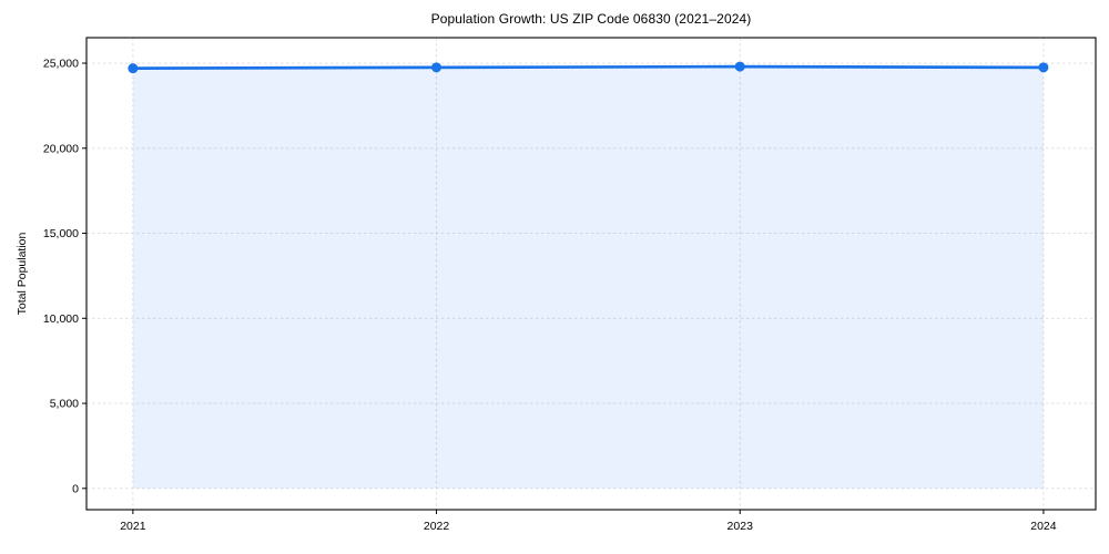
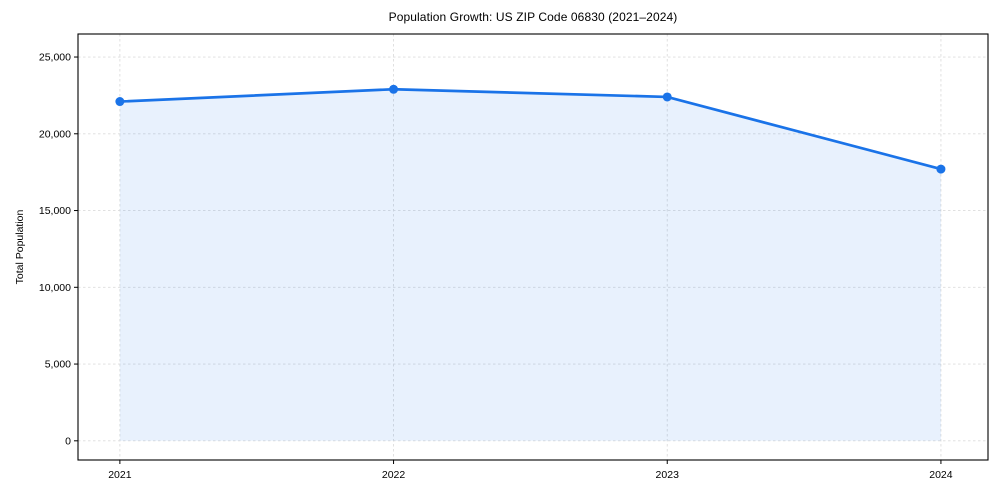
2021: 24700 -> 22100
2022: 24800 -> 22900
2023: 24800 -> 22400
2024: 24800 -> 17700
